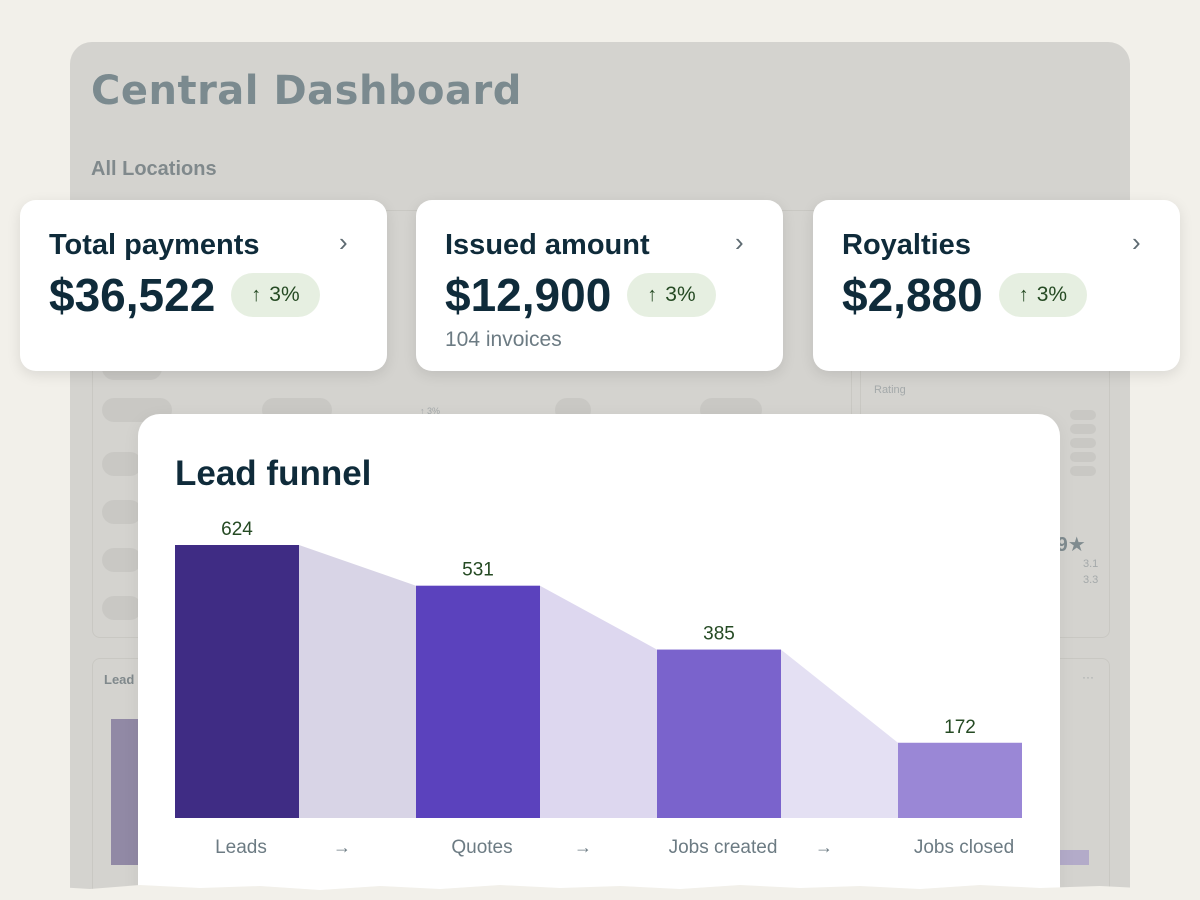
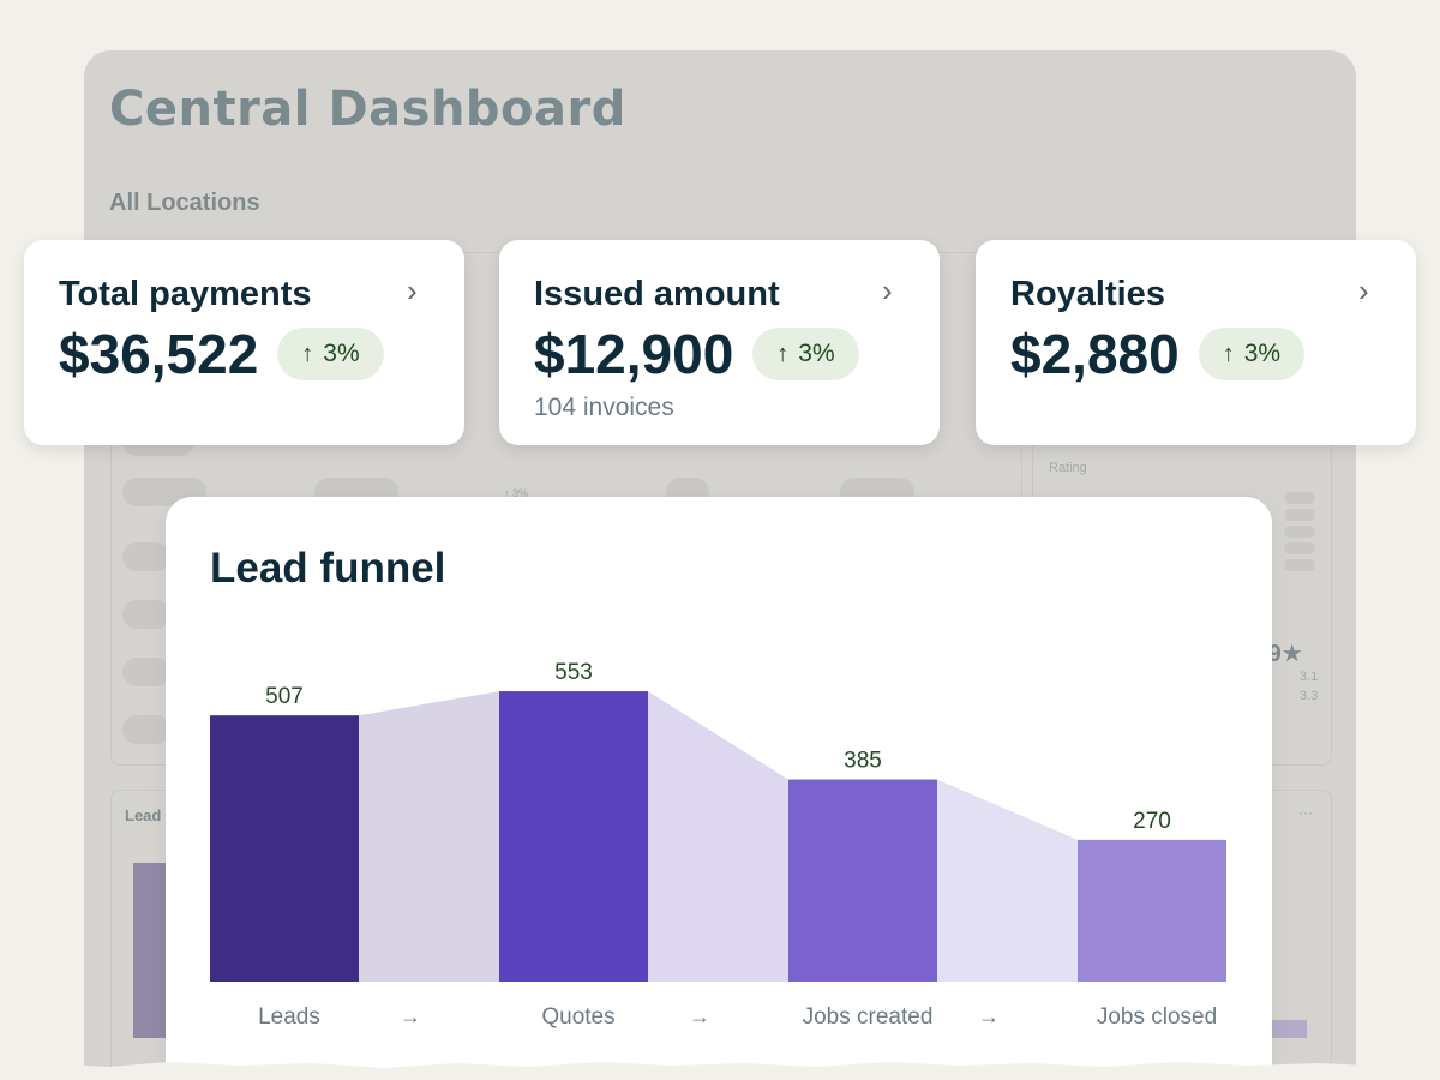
Leads: 624 -> 507
Quotes: 531 -> 553
Jobs closed: 172 -> 270
